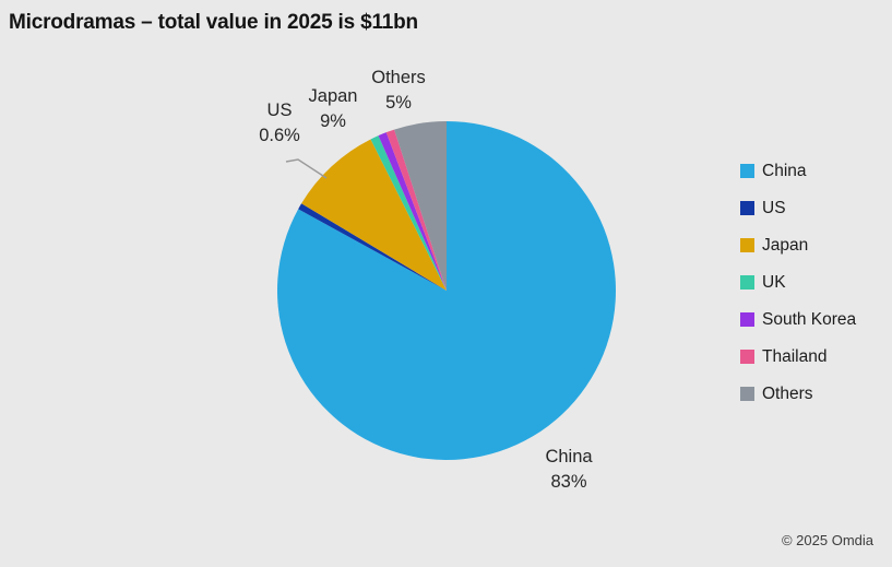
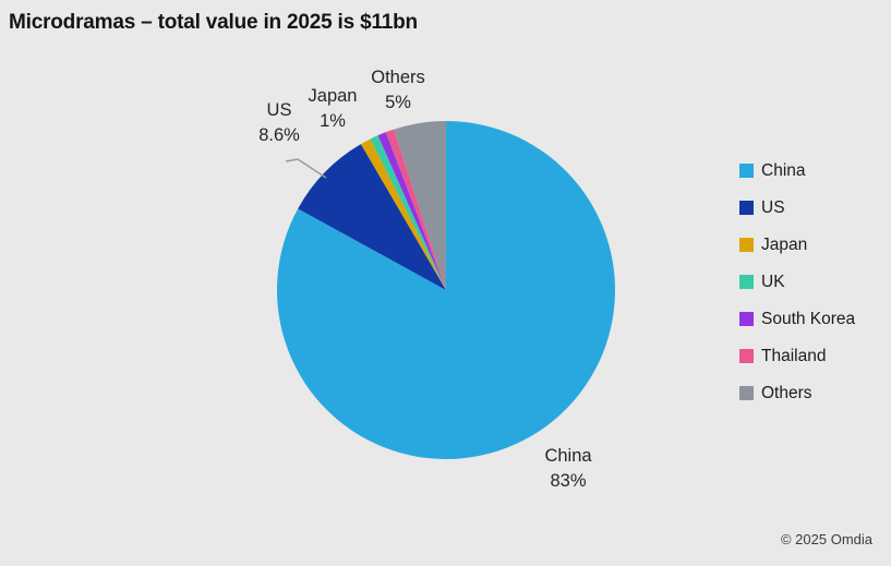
US: 0.6% -> 8.6%
Japan: 9% -> 1%
